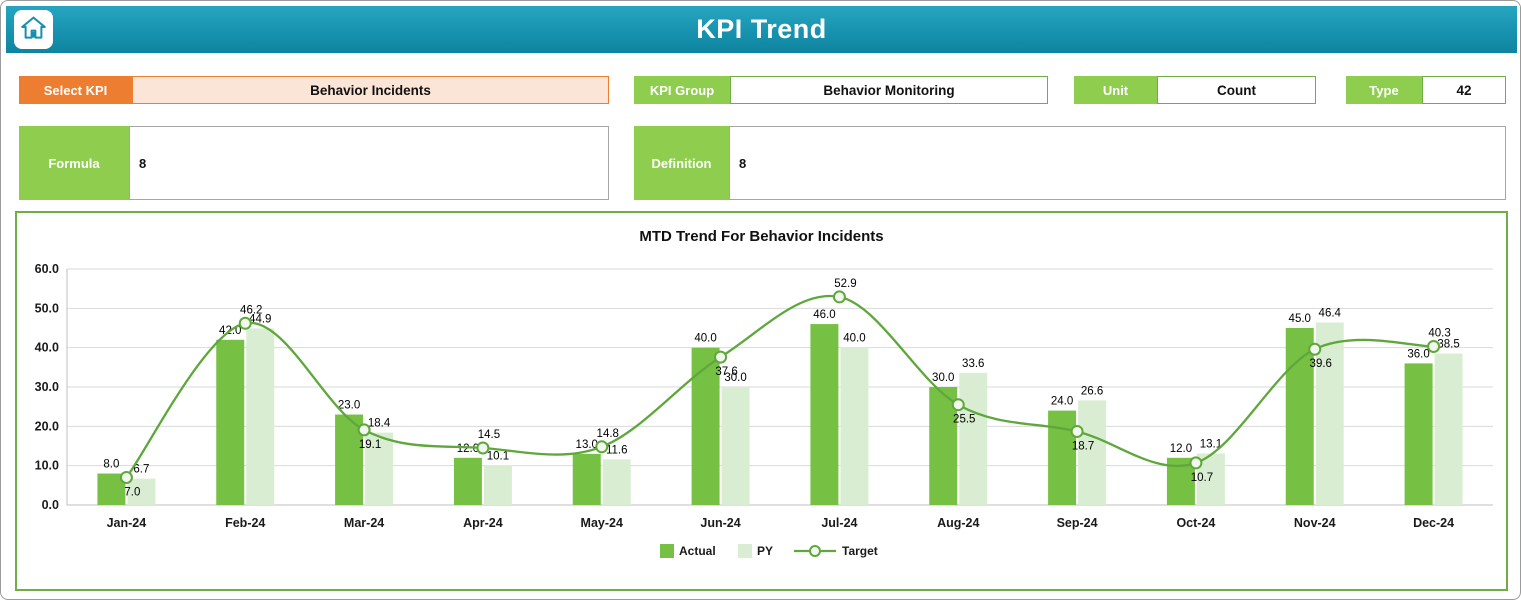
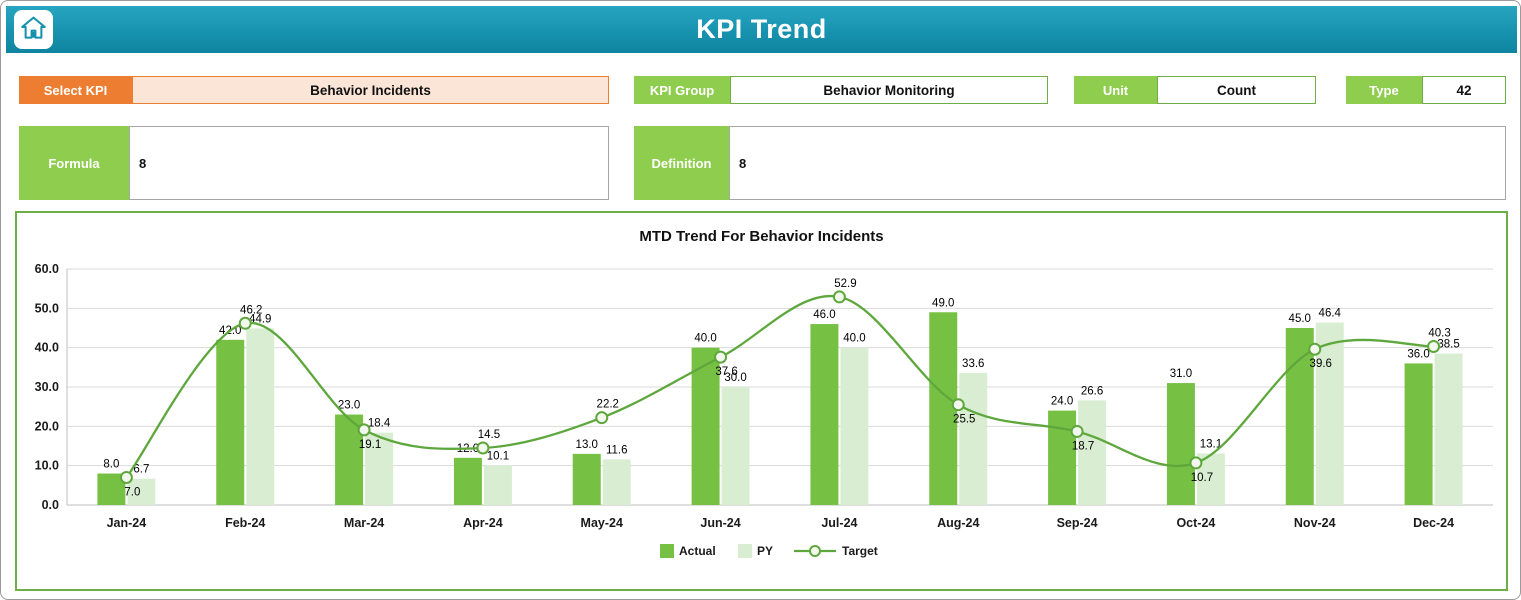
Target/May-24: 14.8 -> 22.2
Actual/Aug-24: 30.0 -> 49.0
Actual/Oct-24: 12.0 -> 31.0
